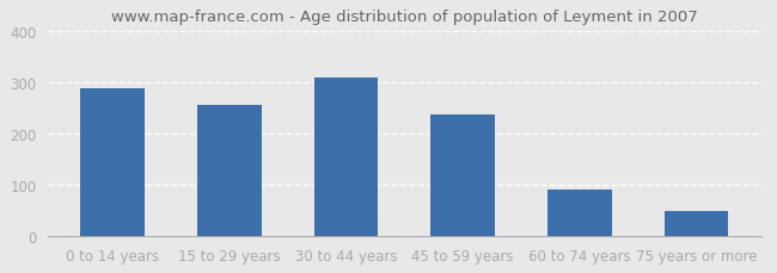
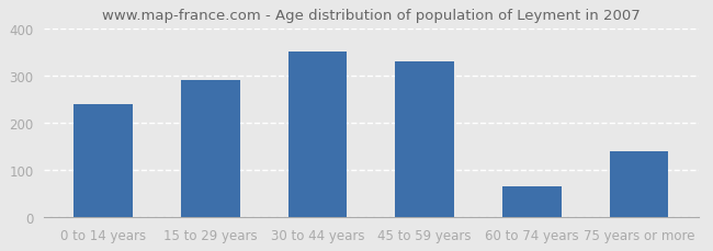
0 to 14 years: 288 -> 240
15 to 29 years: 255 -> 290
30 to 44 years: 308 -> 350
45 to 59 years: 237 -> 330
60 to 74 years: 91 -> 65
75 years or more: 49 -> 140
